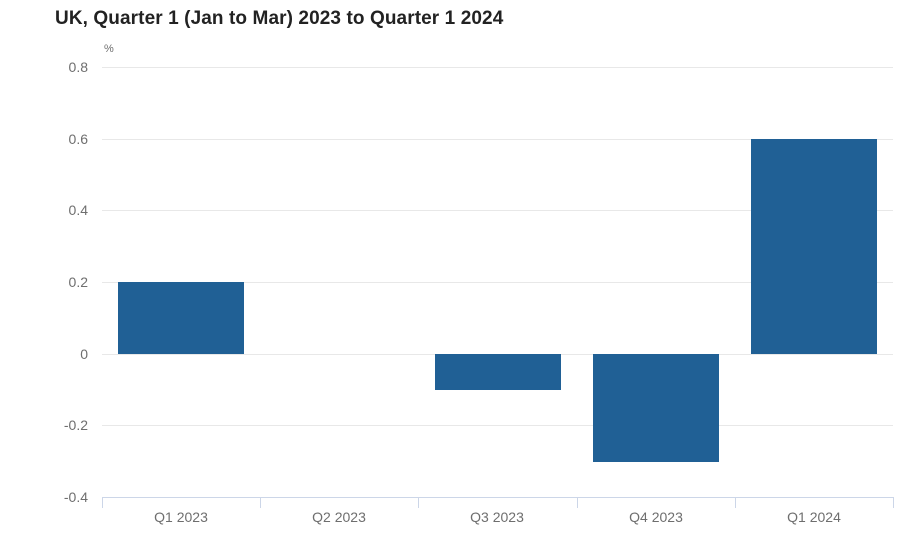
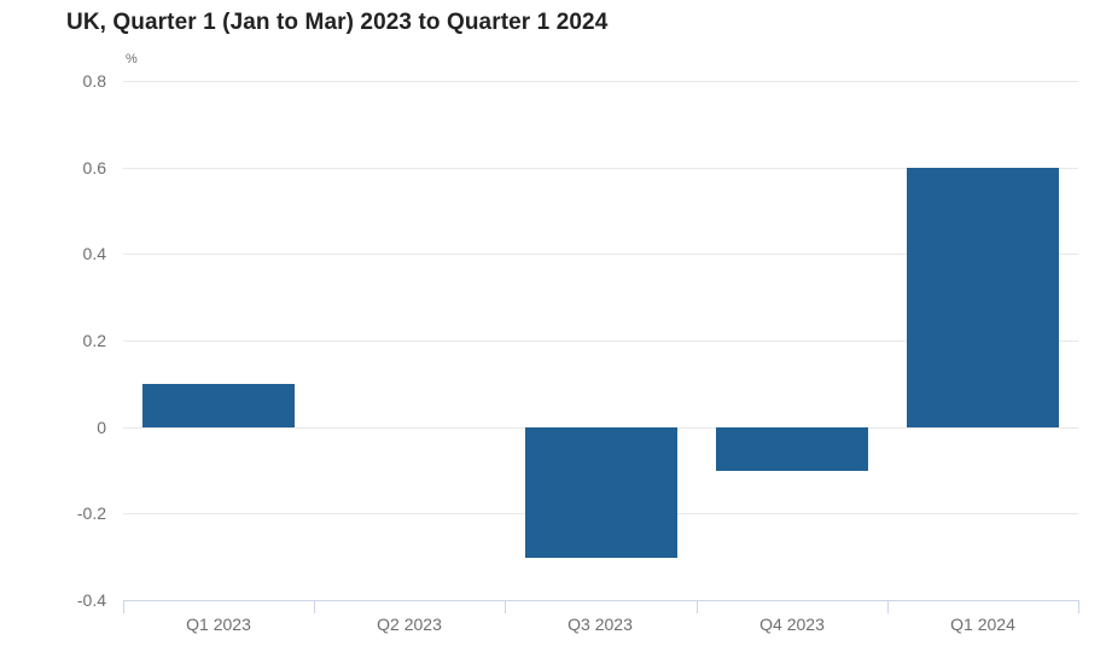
Q1 2023: 0.2 -> 0.1
Q3 2023: -0.1 -> -0.3
Q4 2023: -0.3 -> -0.1
